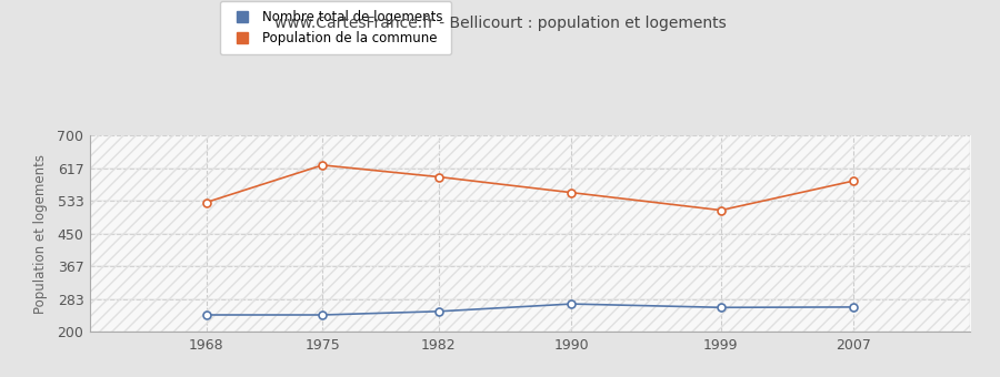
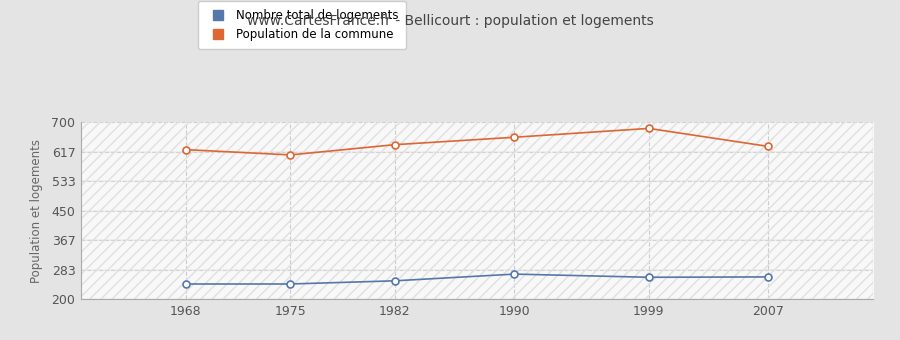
Population de la commune/1968: 530 -> 623
Population de la commune/1975: 625 -> 608
Population de la commune/1982: 595 -> 637
Population de la commune/1990: 555 -> 658
Population de la commune/1999: 510 -> 683
Population de la commune/2007: 585 -> 632
